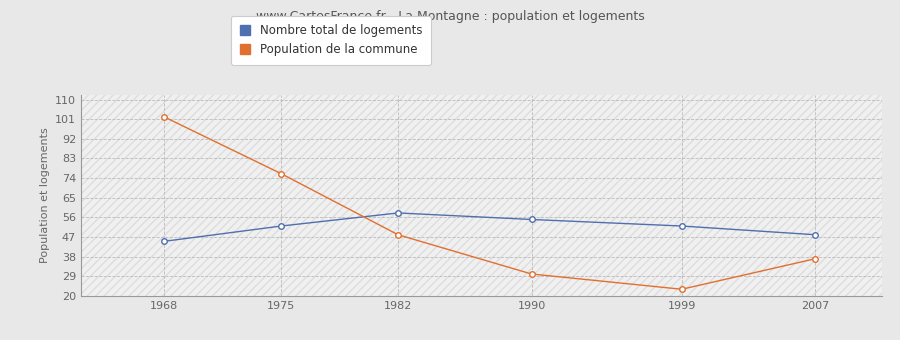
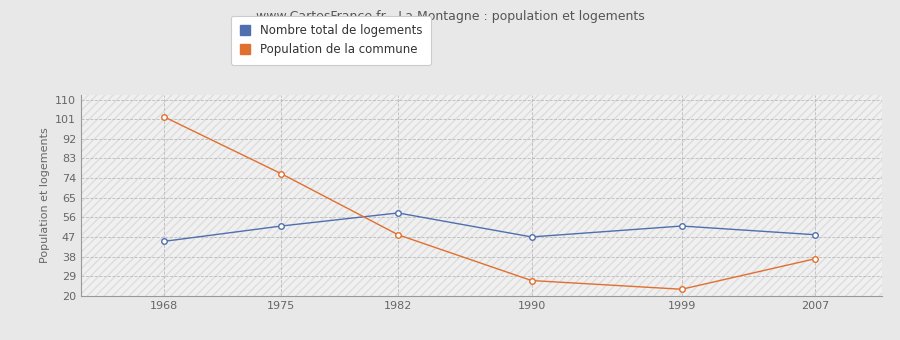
Nombre total de logements/1990: 55 -> 47
Population de la commune/1990: 30 -> 27
